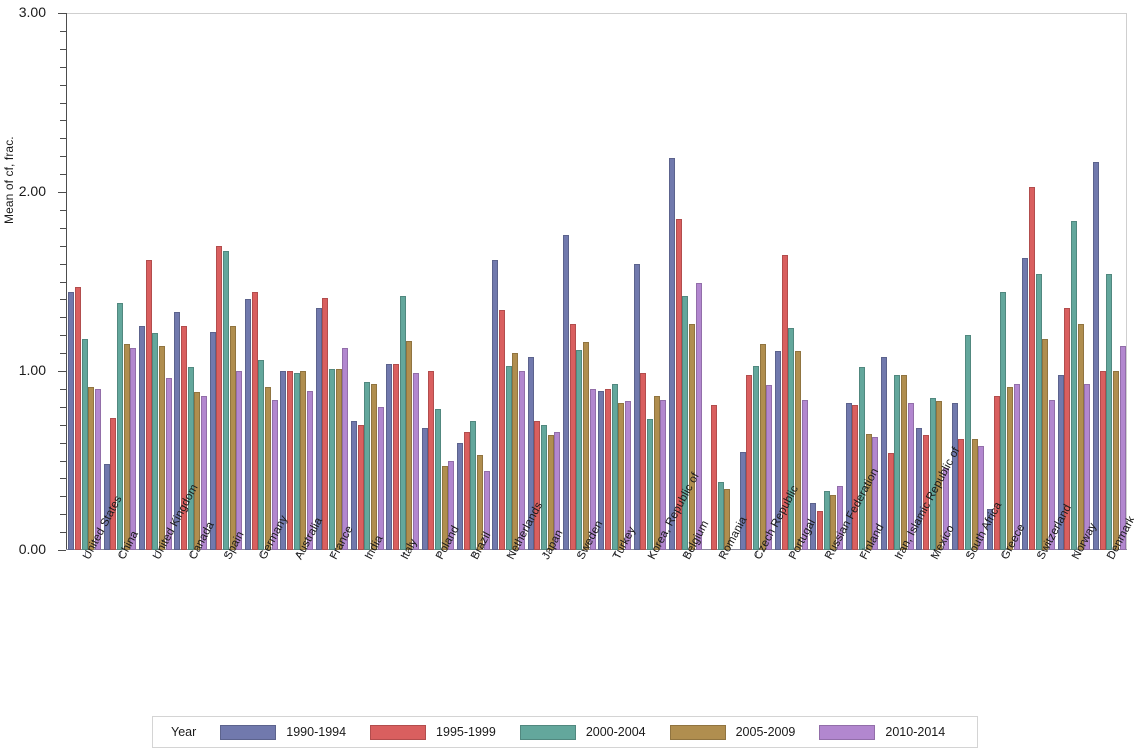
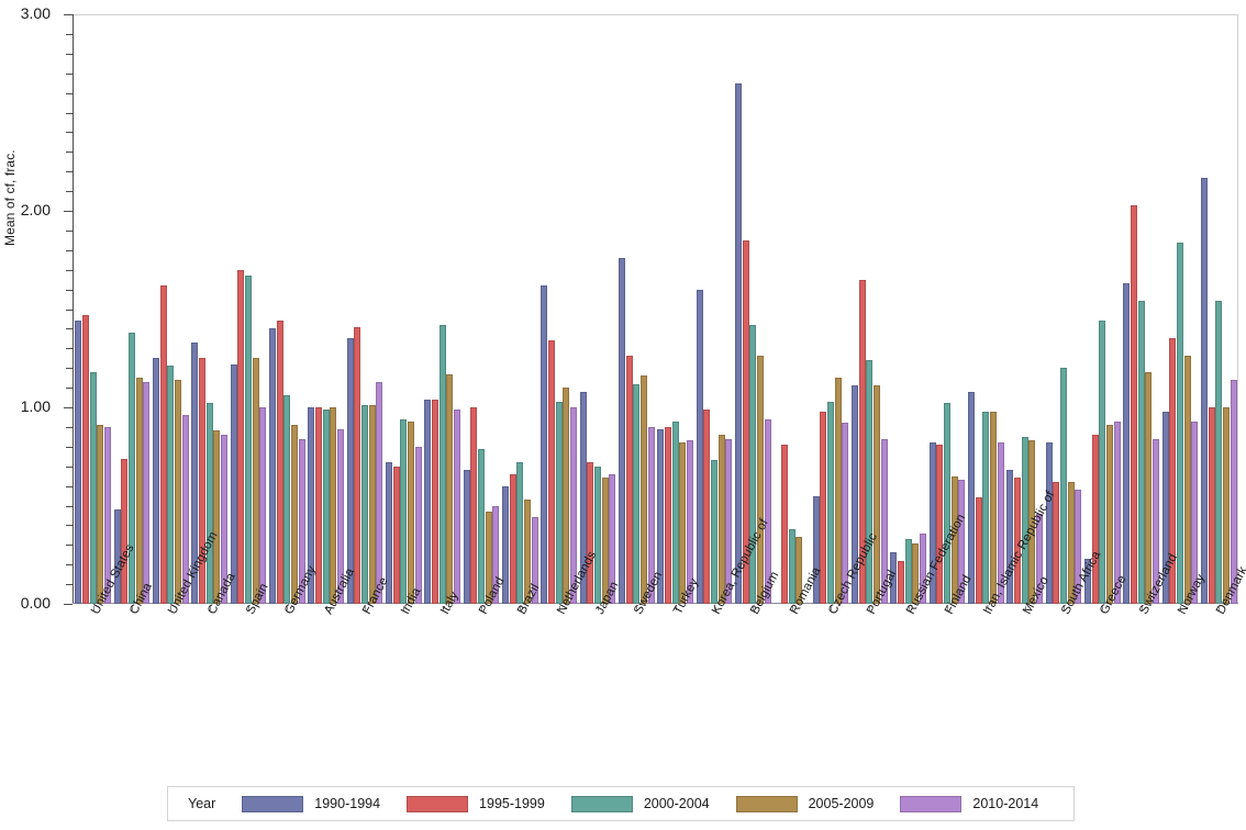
1990-1994/Belgium: 2.19 -> 2.65
2010-2014/Belgium: 1.49 -> 0.94
